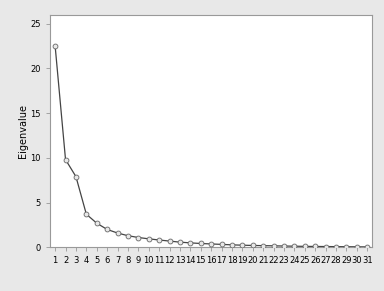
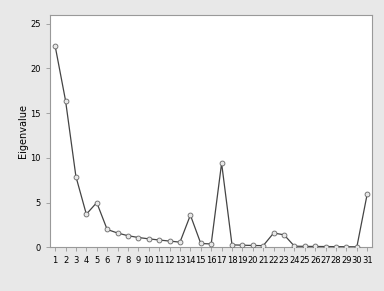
2: 9.8 -> 16.4
5: 2.7 -> 5.0
14: 0.5 -> 3.6
17: 0.3 -> 9.4
22: 0.2 -> 1.6
23: 0.1 -> 1.4
31: 0.1 -> 6.0
